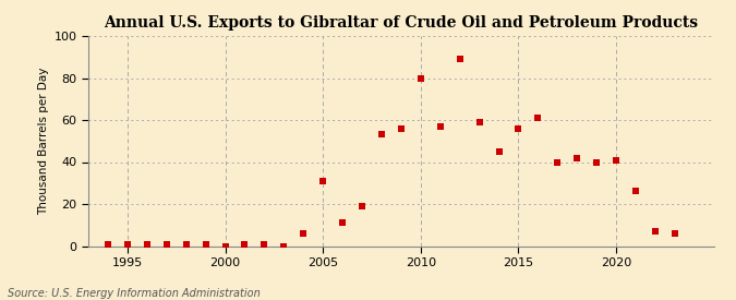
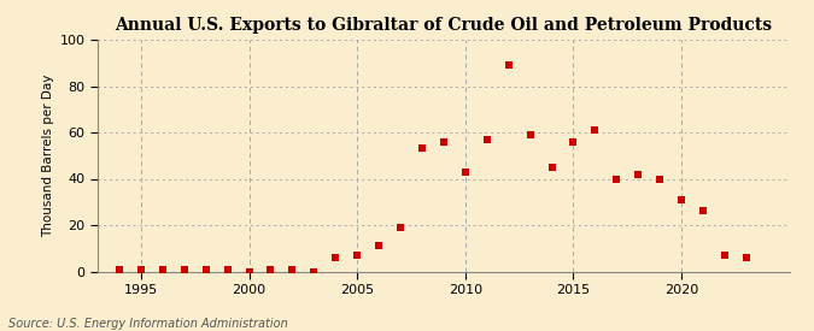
2005: 31 -> 7
2010: 80 -> 43
2020: 41 -> 31
